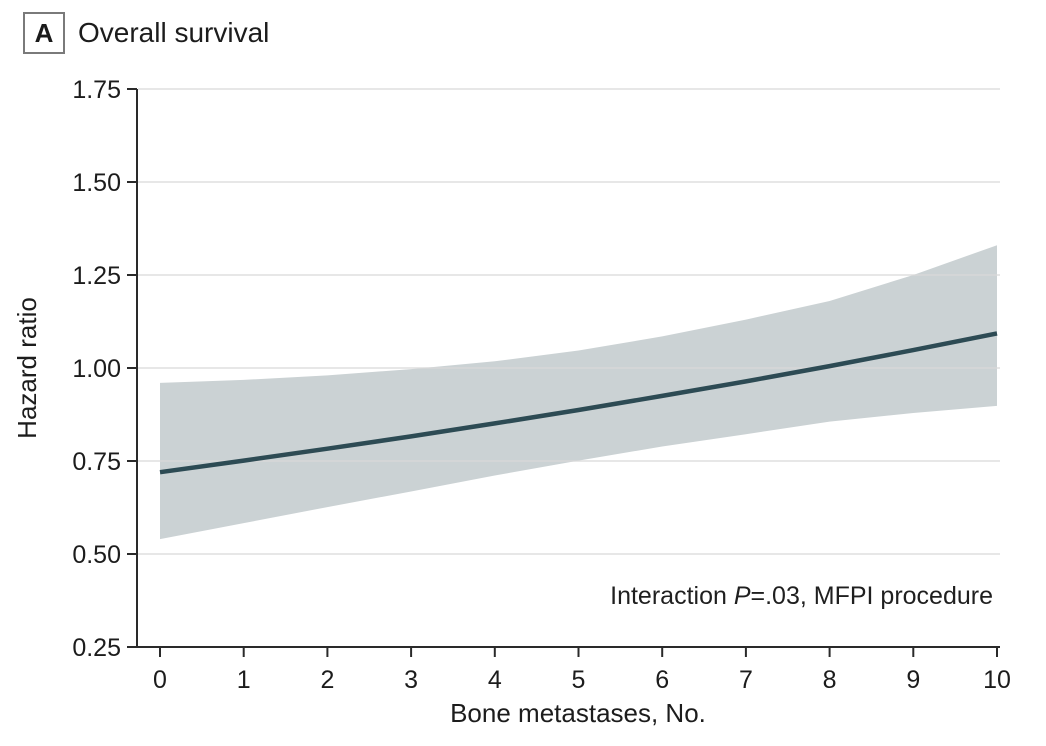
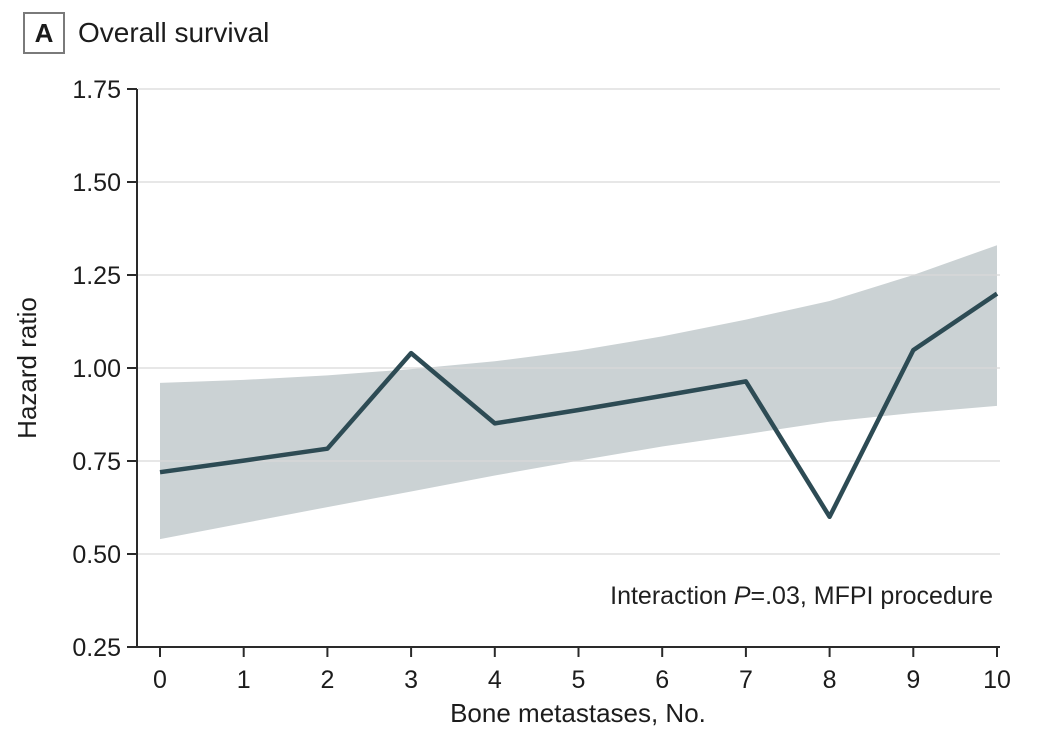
Hazard ratio/3: 0.82 -> 1.04
Hazard ratio/8: 1.00 -> 0.60
Hazard ratio/10: 1.09 -> 1.20
